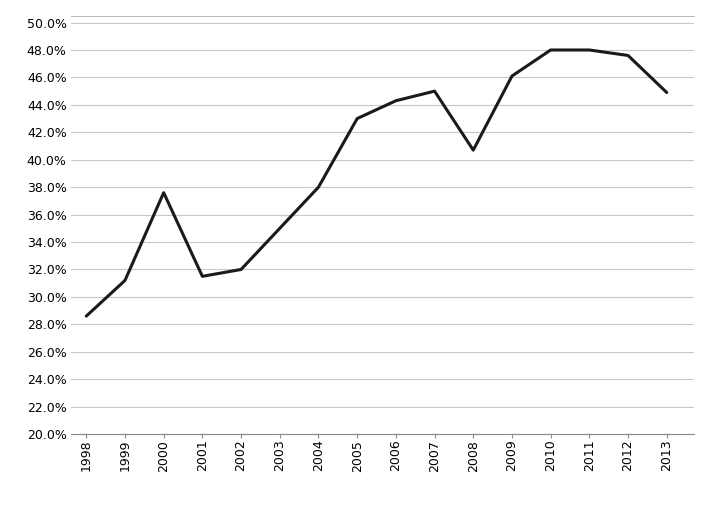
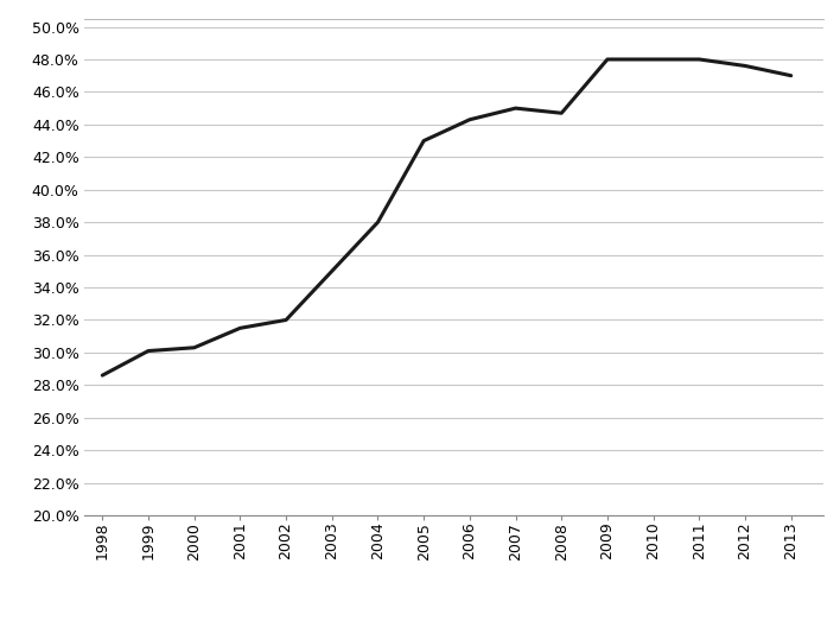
1999: 31.2% -> 30.1%
2000: 37.6% -> 30.3%
2008: 40.7% -> 44.7%
2009: 46.1% -> 48.0%
2013: 44.9% -> 47.0%
